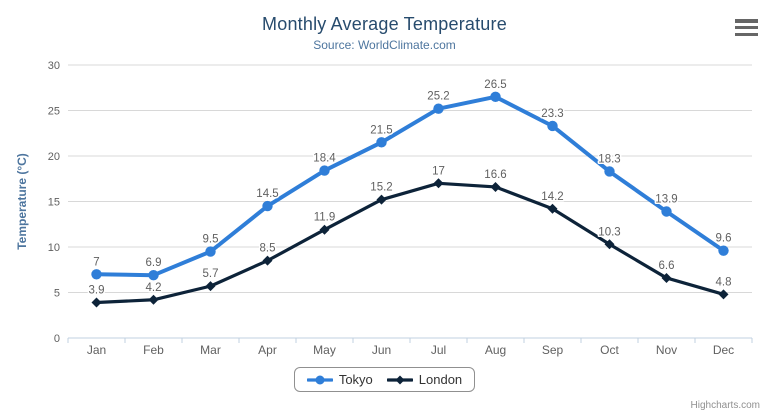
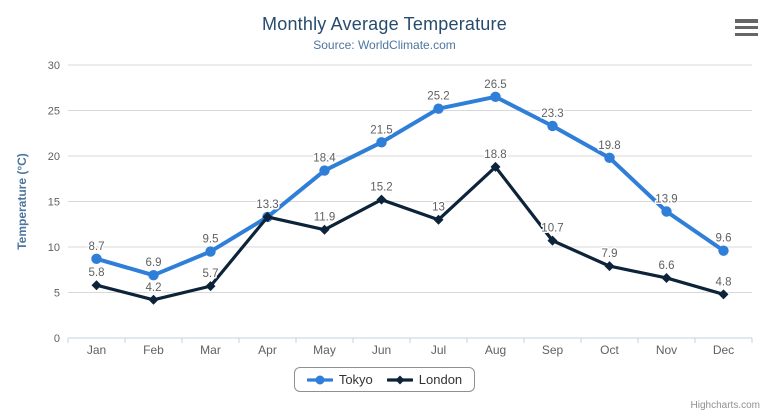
Tokyo/Jan: 7 -> 8.7
London/Jan: 3.9 -> 5.8
Tokyo/Apr: 14.5 -> 13.3
London/Apr: 8.5 -> 13.3
London/Jul: 17 -> 13
London/Aug: 16.6 -> 18.8
London/Sep: 14.2 -> 10.7
Tokyo/Oct: 18.3 -> 19.8
London/Oct: 10.3 -> 7.9
